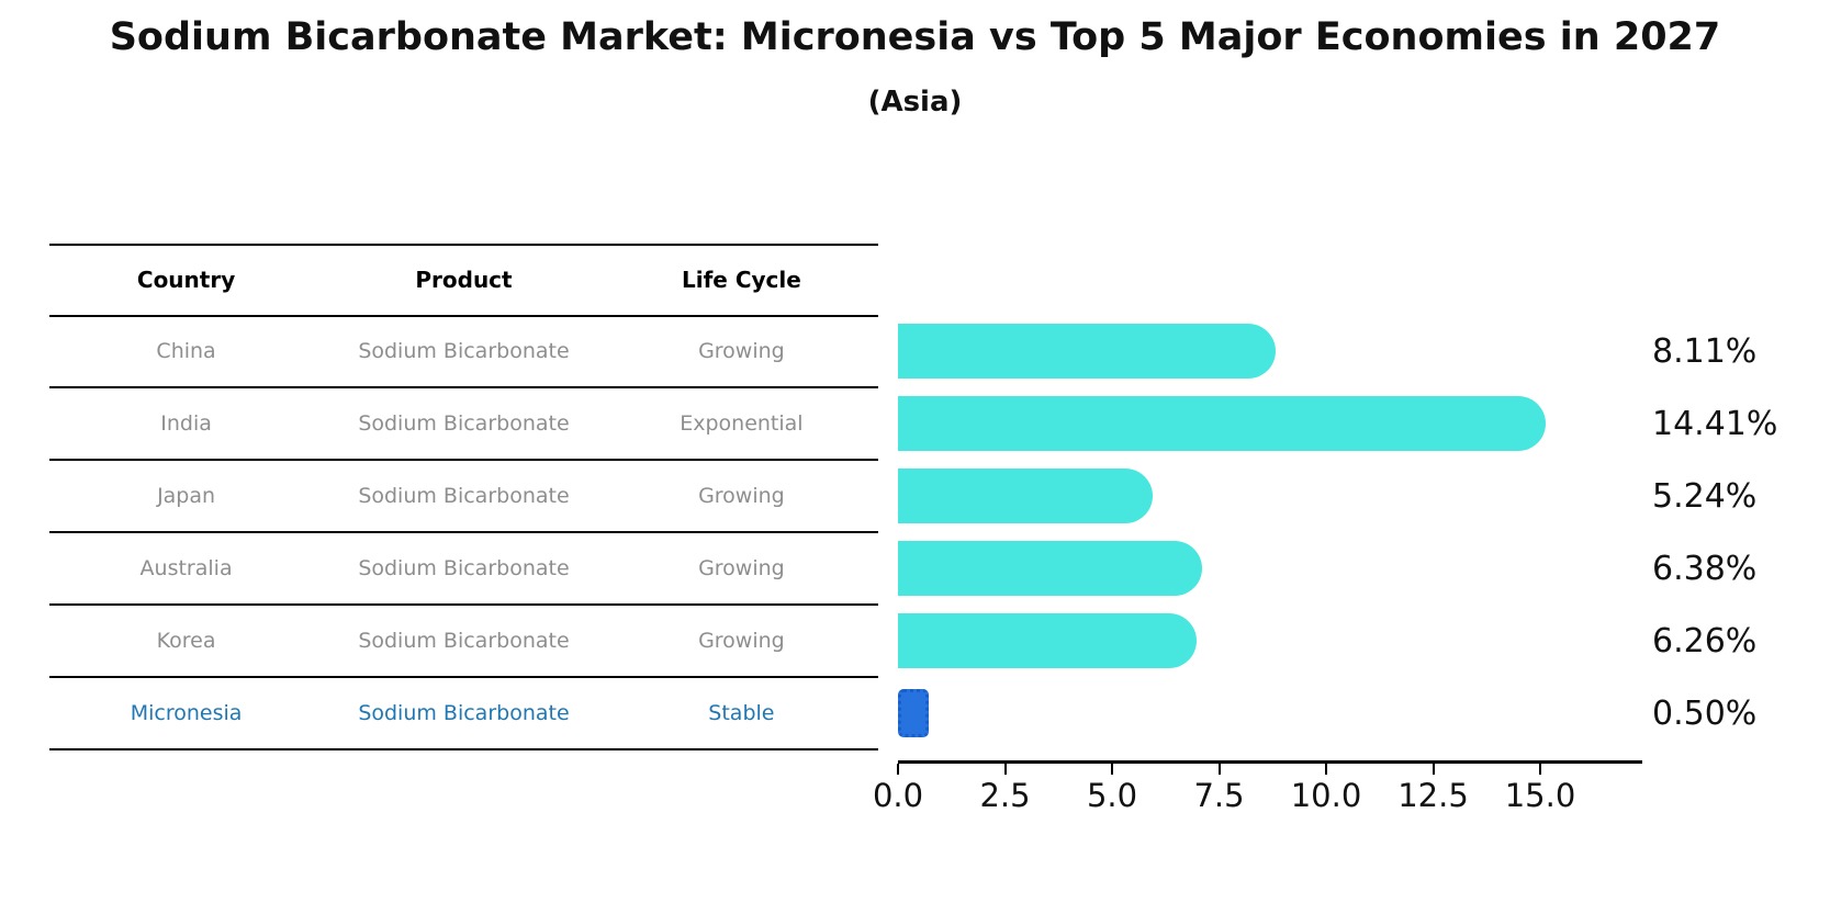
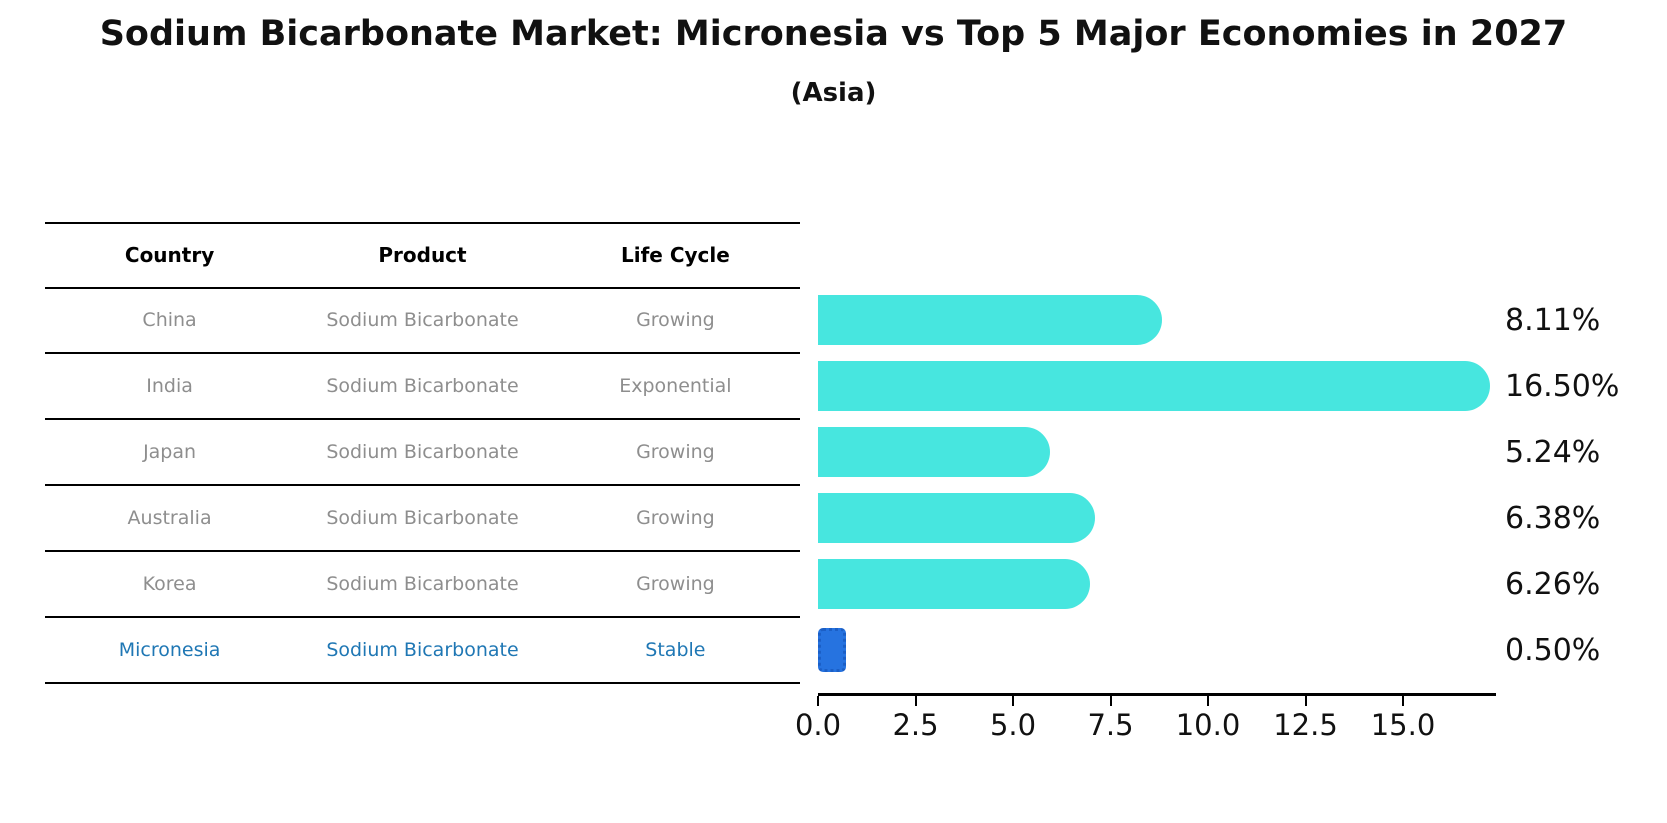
India: 14.41% -> 16.50%
